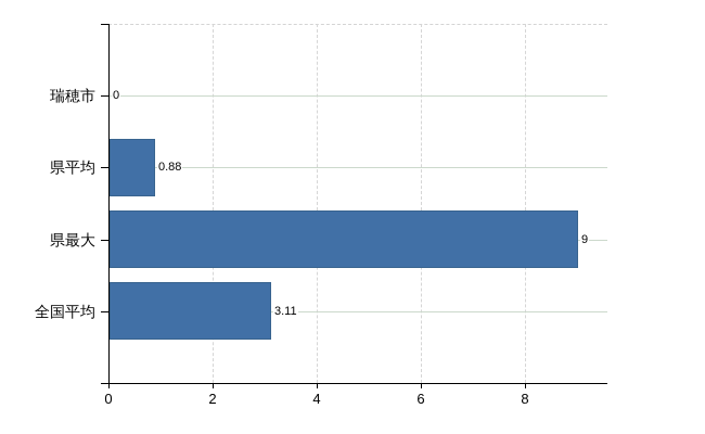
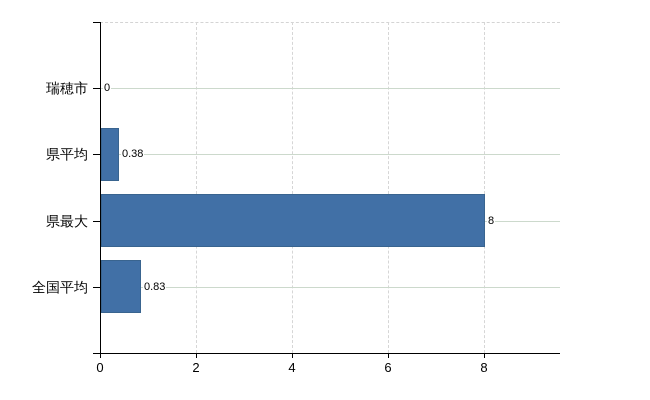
県平均: 0.88 -> 0.38
県最大: 9 -> 8
全国平均: 3.11 -> 0.83
